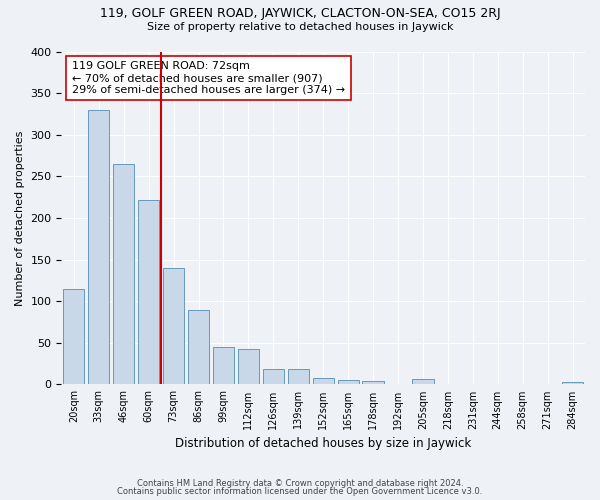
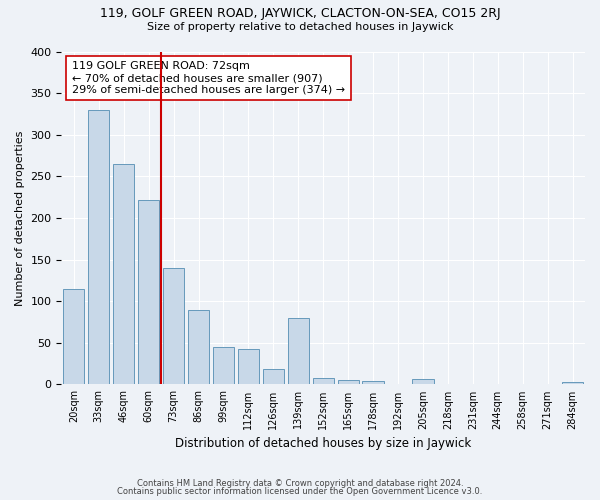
139sqm: 18 -> 80
